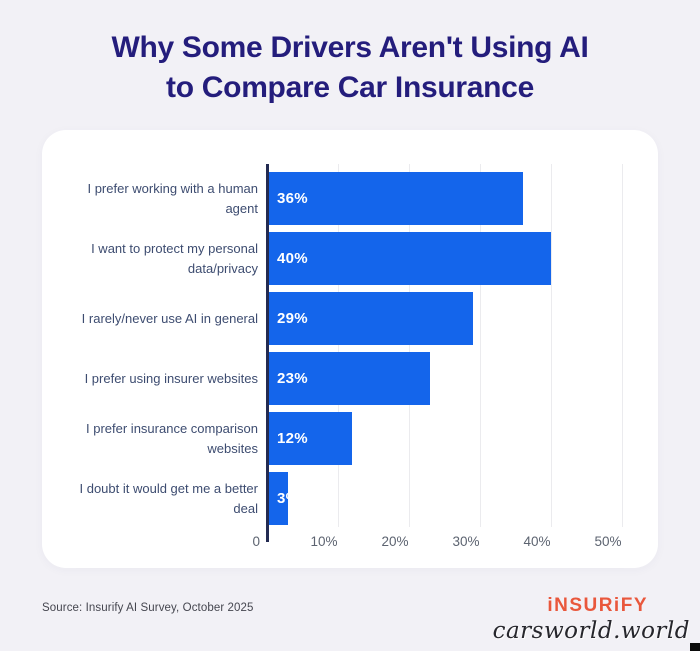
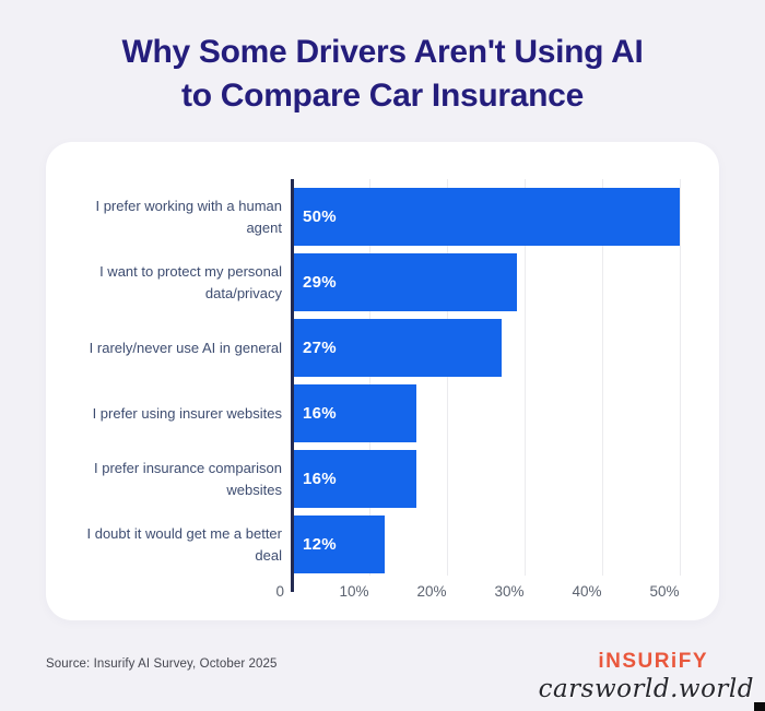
I prefer working with a human agent: 36% -> 50%
I want to protect my personal data/privacy: 40% -> 29%
I rarely/never use AI in general: 29% -> 27%
I prefer using insurer websites: 23% -> 16%
I prefer insurance comparison websites: 12% -> 16%
I doubt it would get me a better deal: 3% -> 12%
